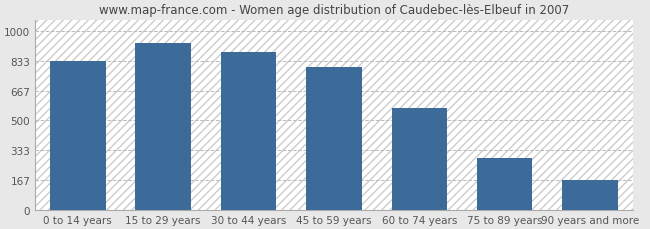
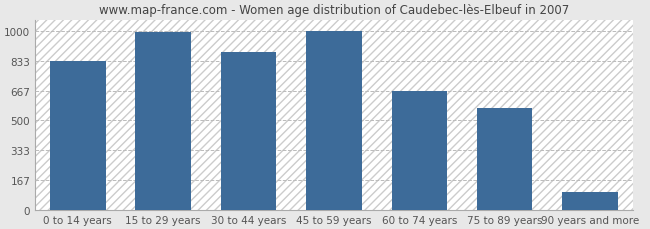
15 to 29 years: 930 -> 990
45 to 59 years: 800 -> 1000
60 to 74 years: 570 -> 660
75 to 89 years: 290 -> 570
90 years and more: 170 -> 100
